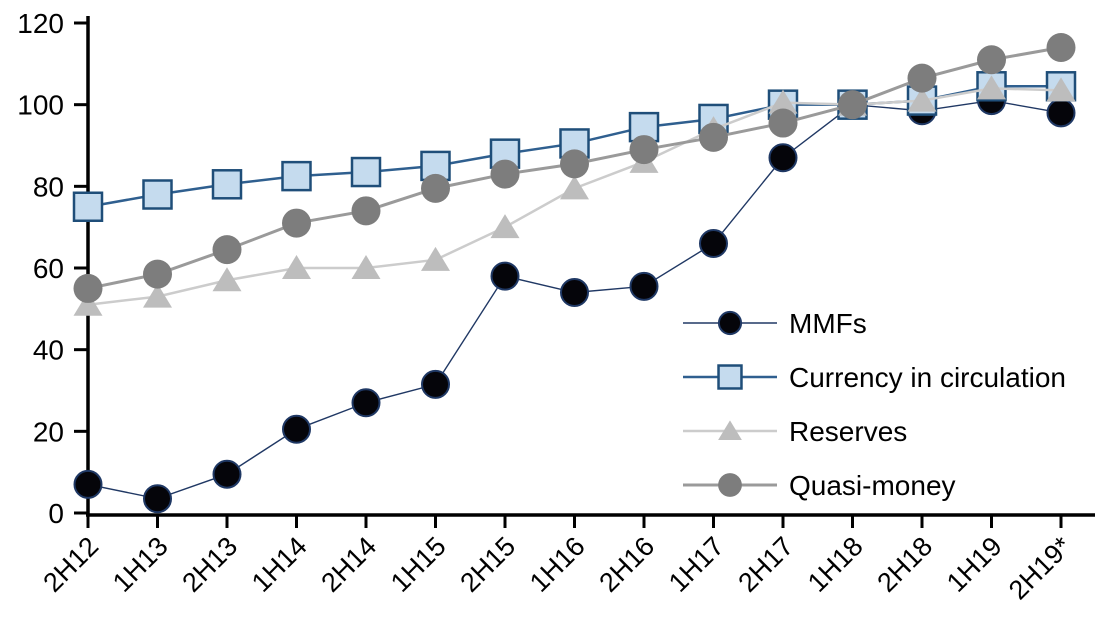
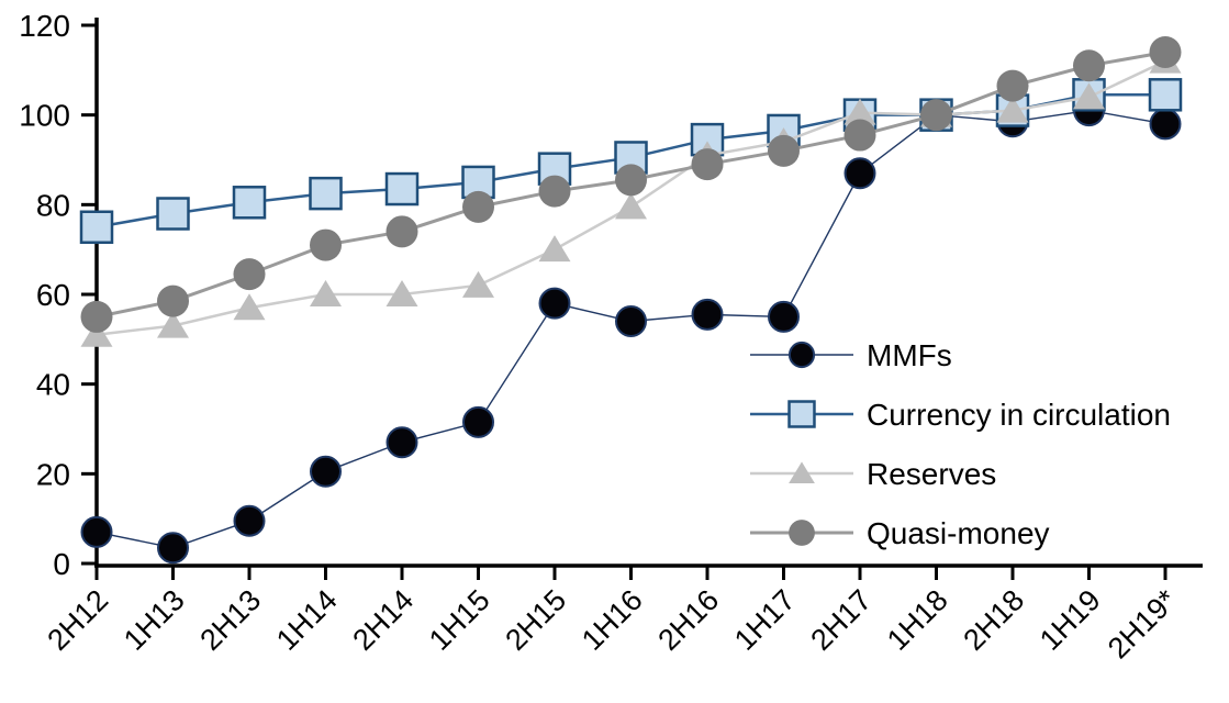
Reserves/2H16: 86 -> 91
MMFs/1H17: 66 -> 55
Reserves/2H19*: 104 -> 112
